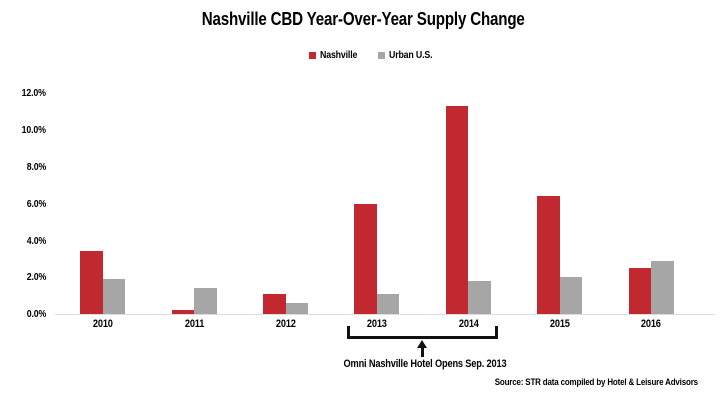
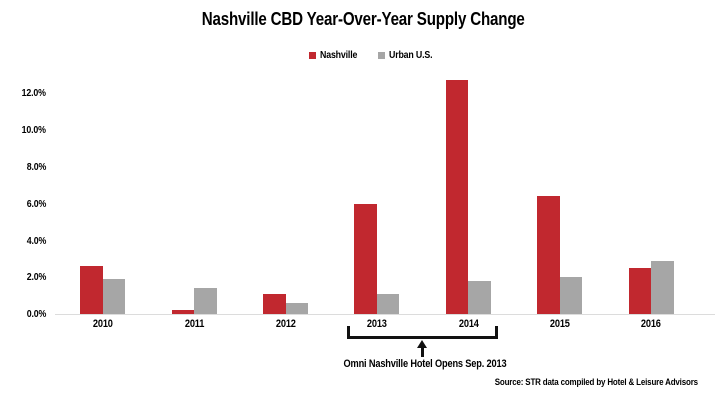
Nashville/2010: 3.4% -> 2.6%
Nashville/2014: 11.3% -> 12.7%
